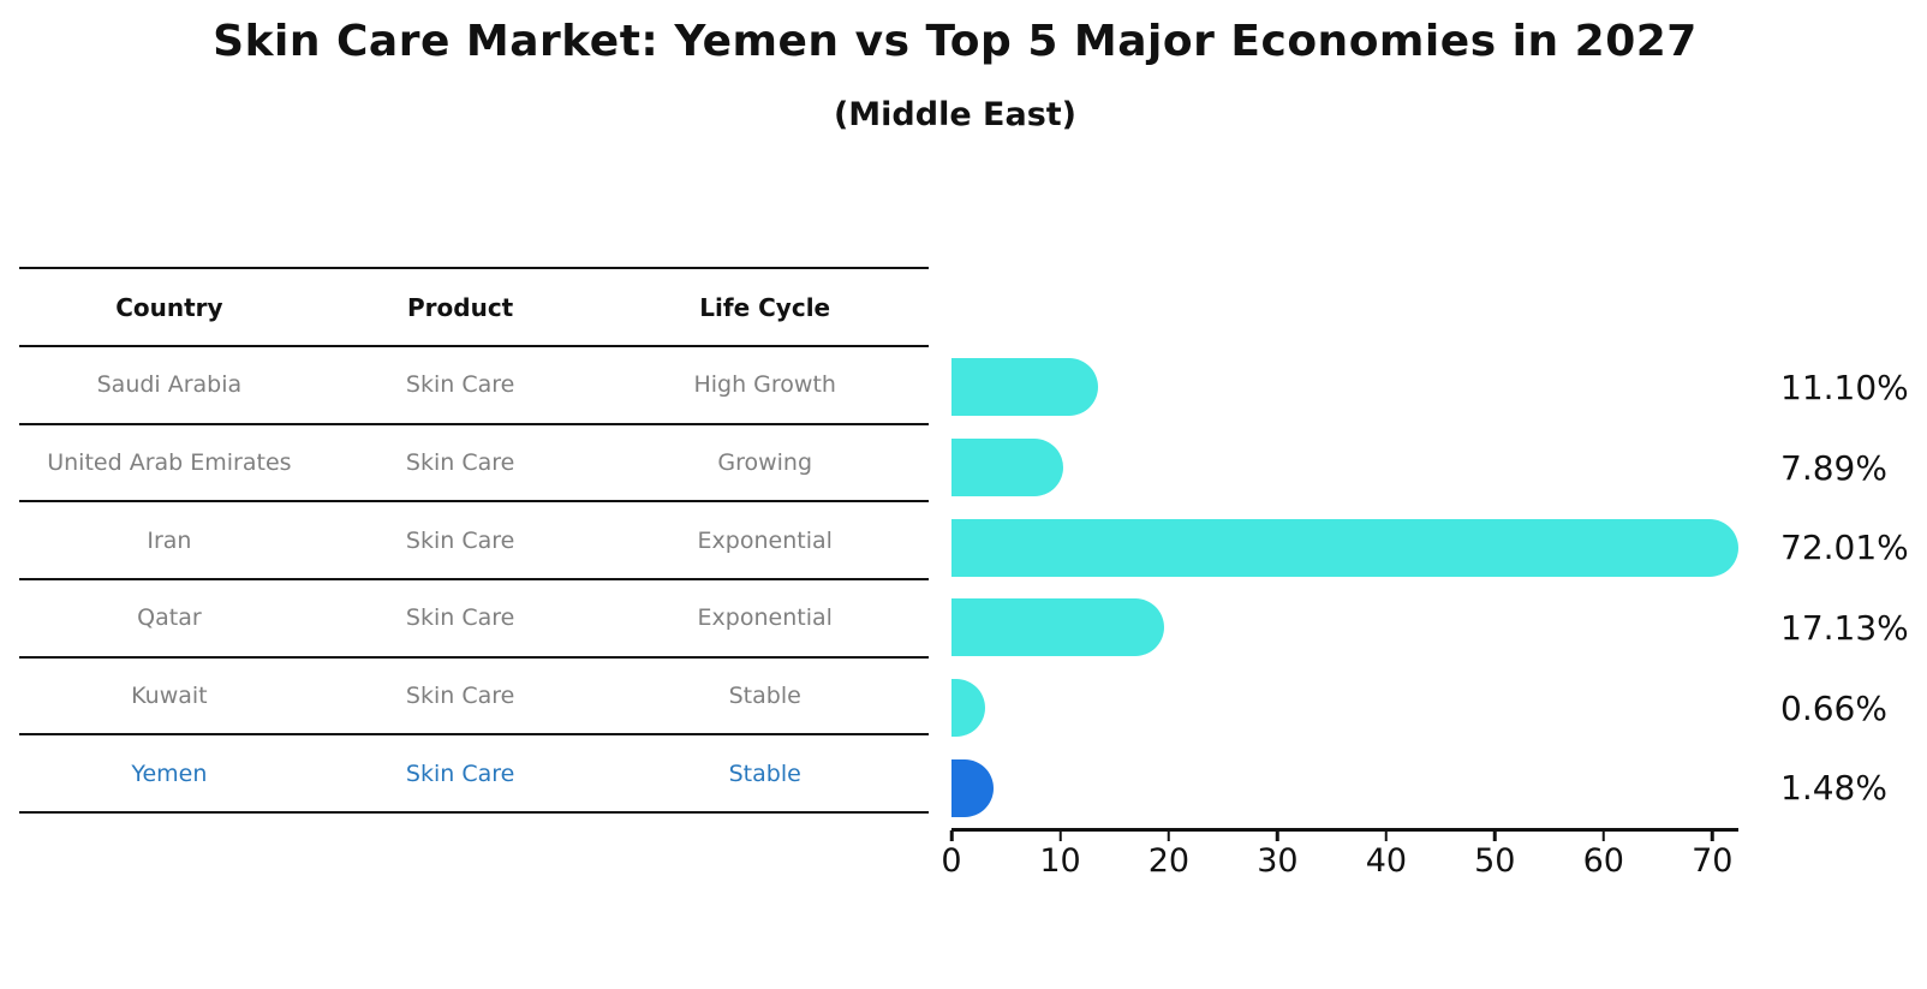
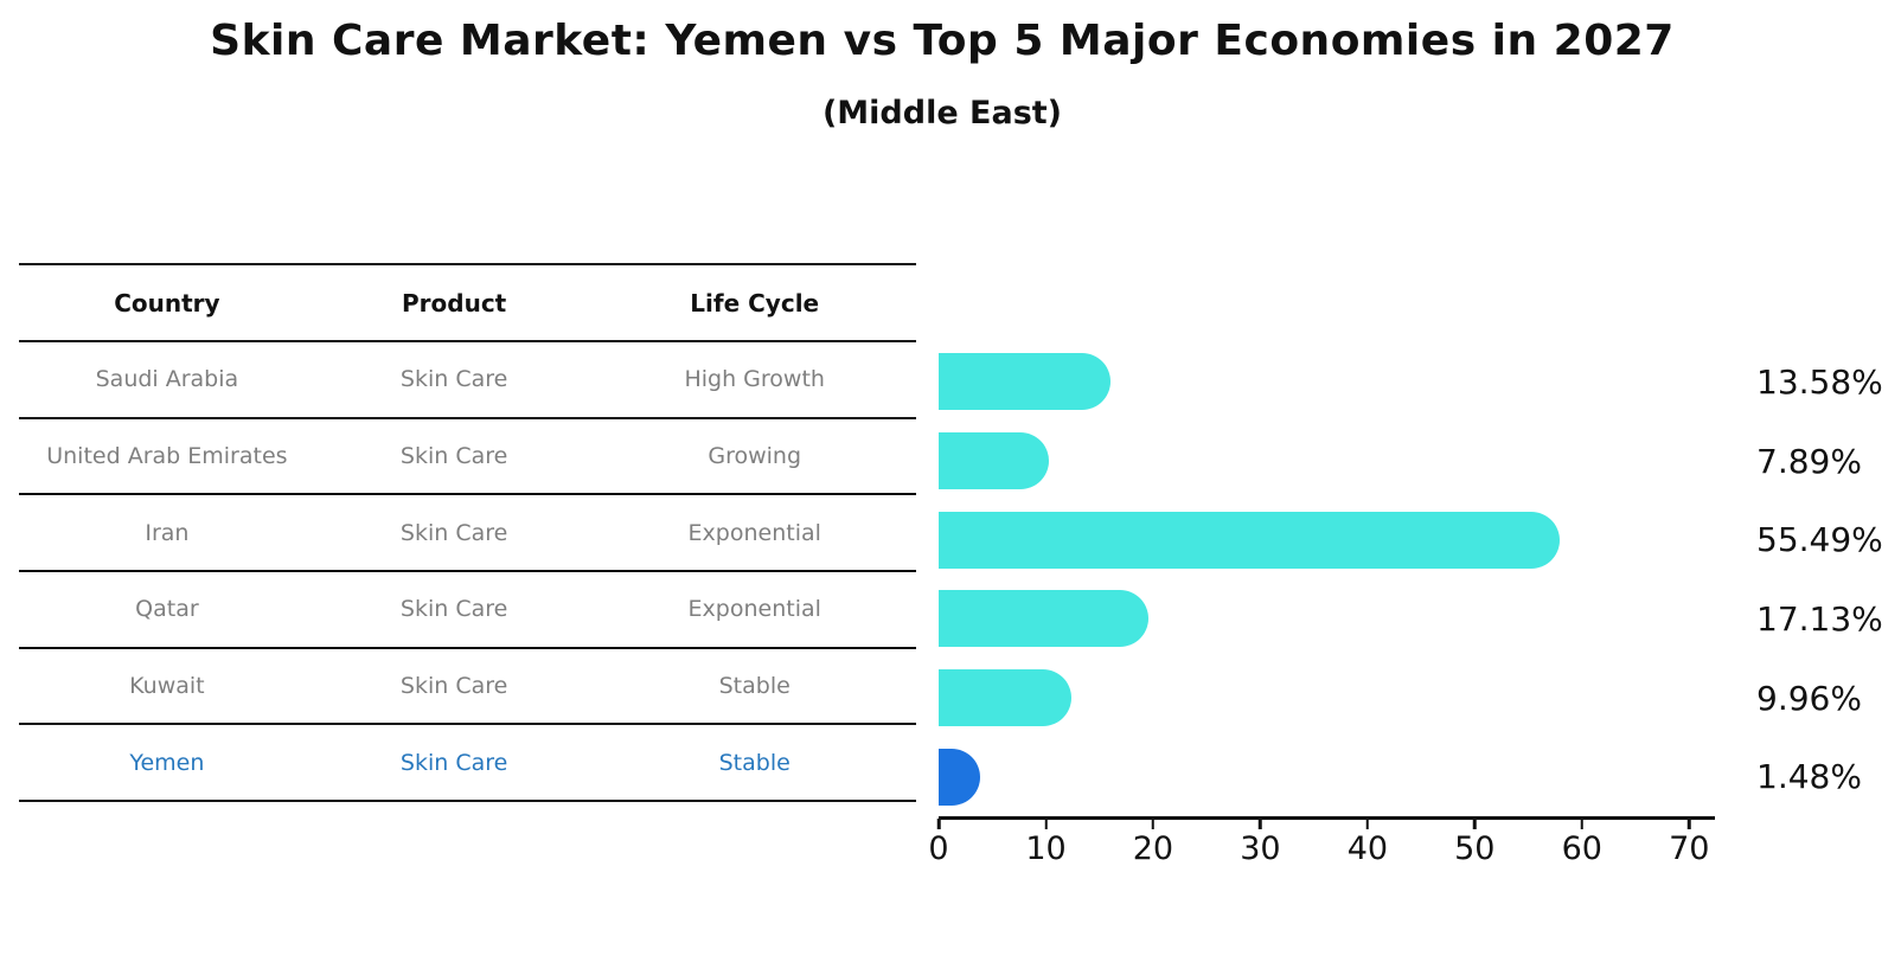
Saudi Arabia: 11.10% -> 13.58%
Iran: 72.01% -> 55.49%
Kuwait: 0.66% -> 9.96%
